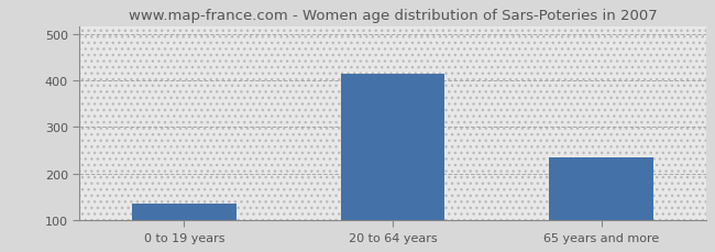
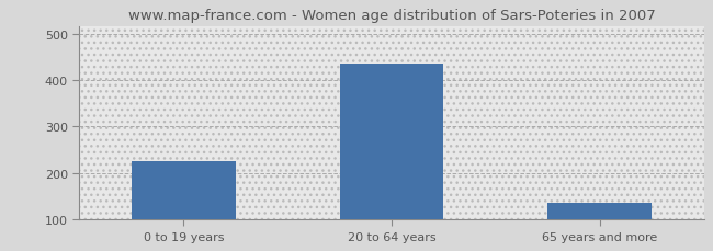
0 to 19 years: 135 -> 225
20 to 64 years: 415 -> 435
65 years and more: 235 -> 137
